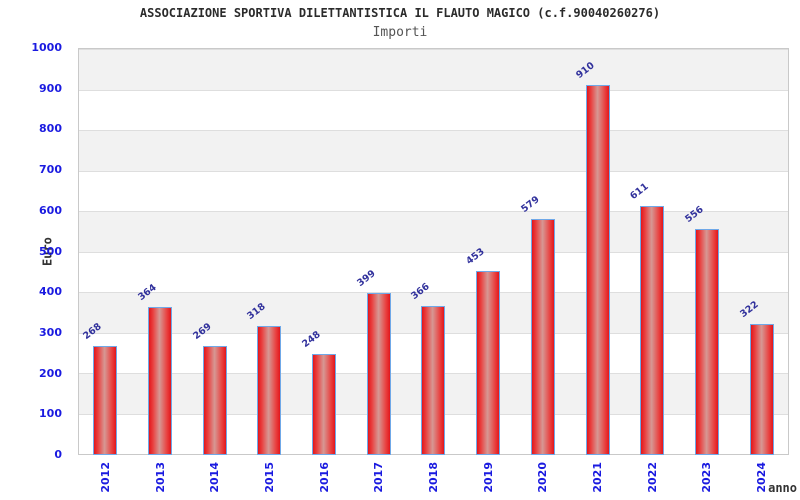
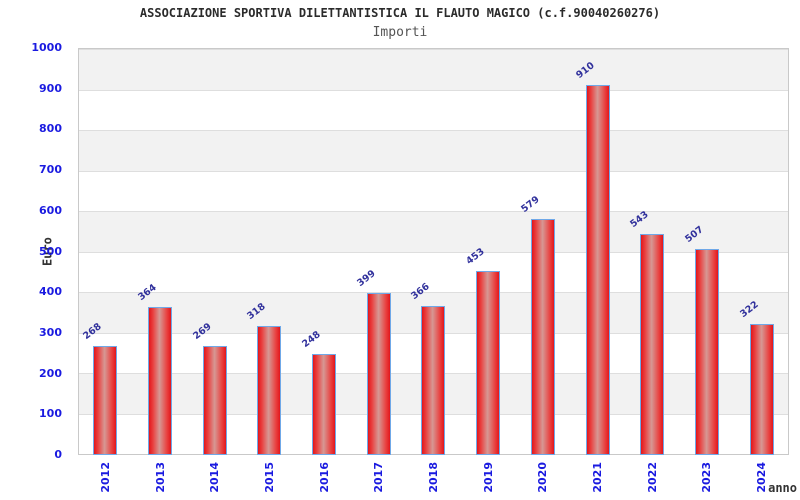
2022: 611 -> 543
2023: 556 -> 507
